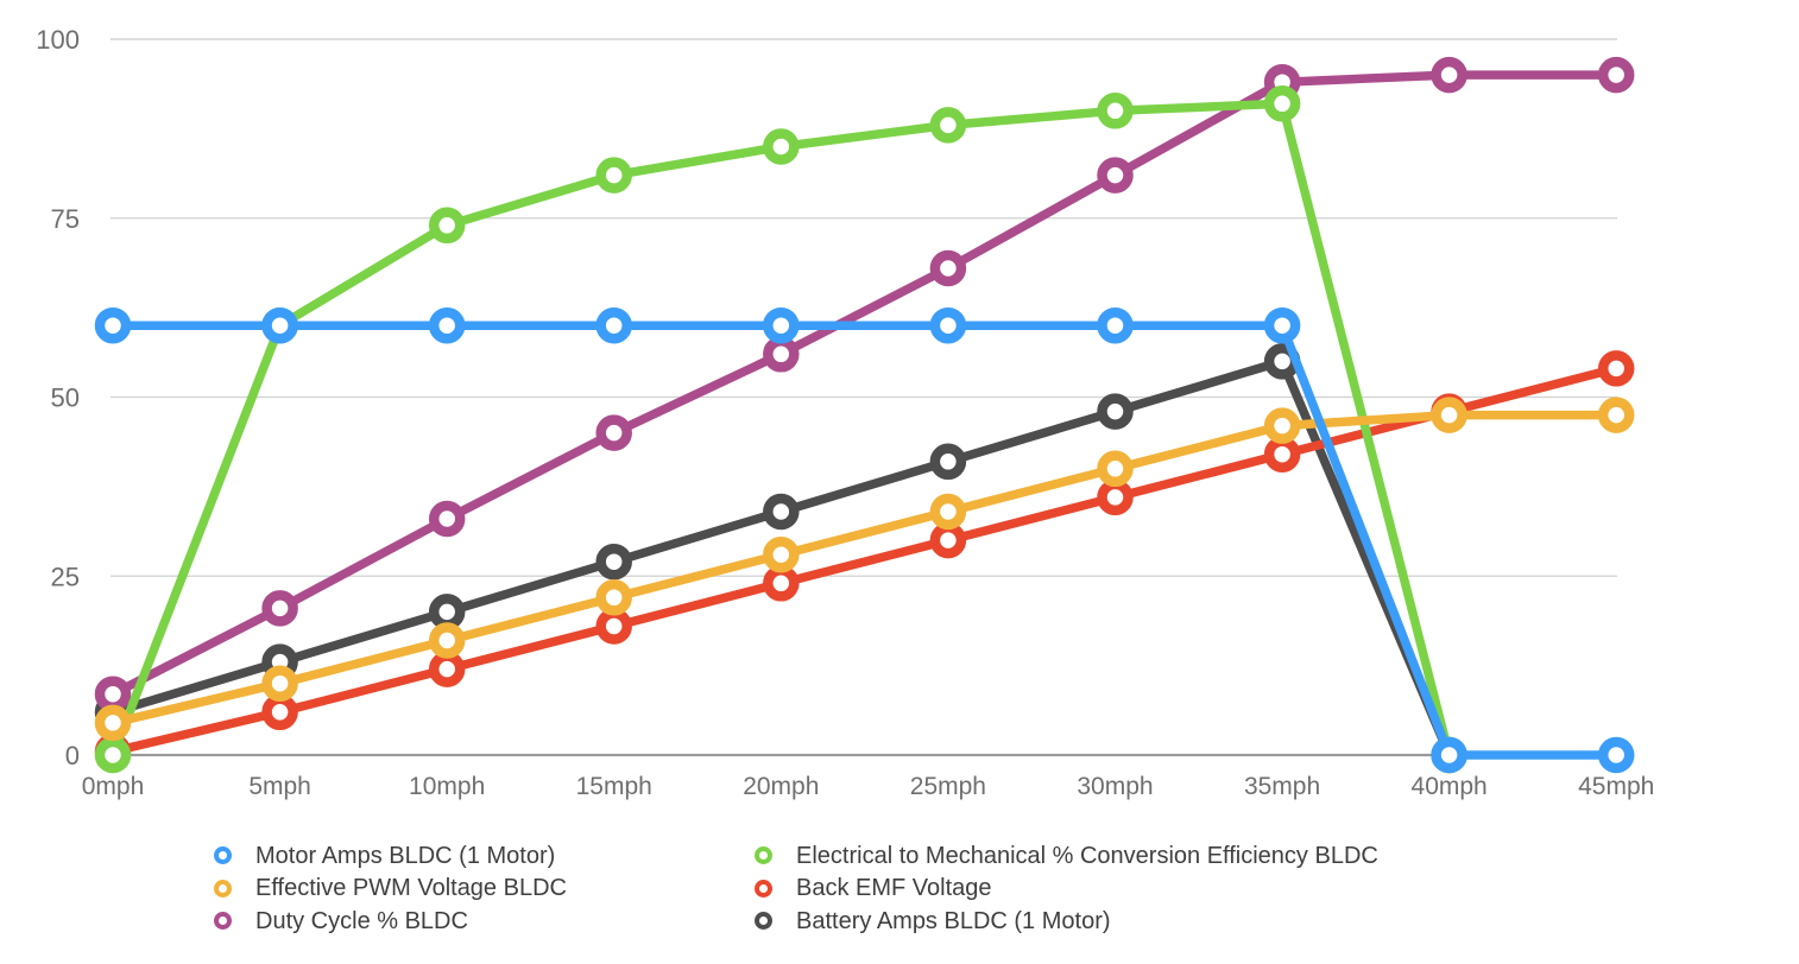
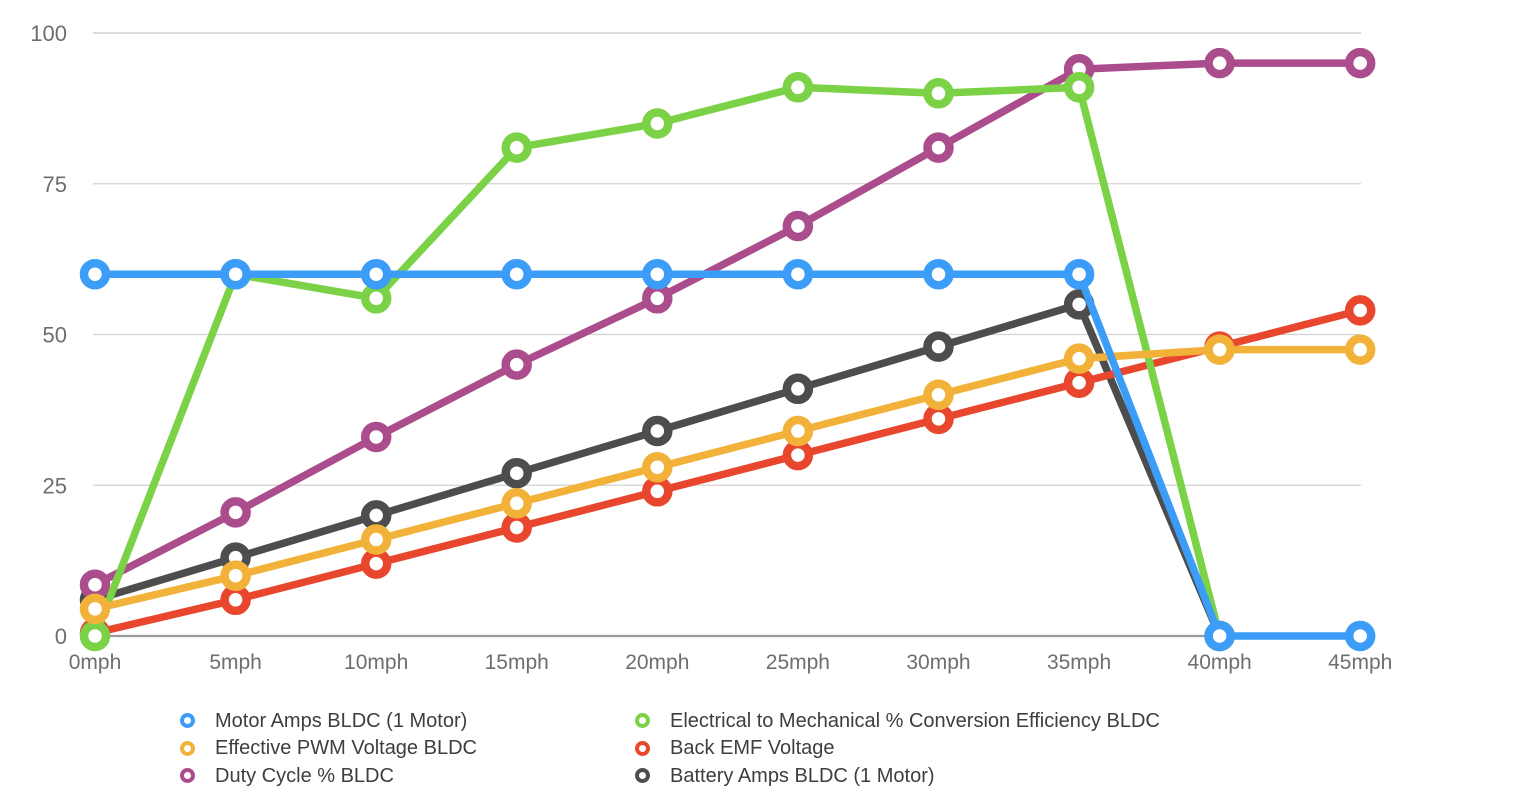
Electrical to Mechanical % Conversion Efficiency BLDC/10mph: 74 -> 56
Electrical to Mechanical % Conversion Efficiency BLDC/25mph: 88 -> 91
